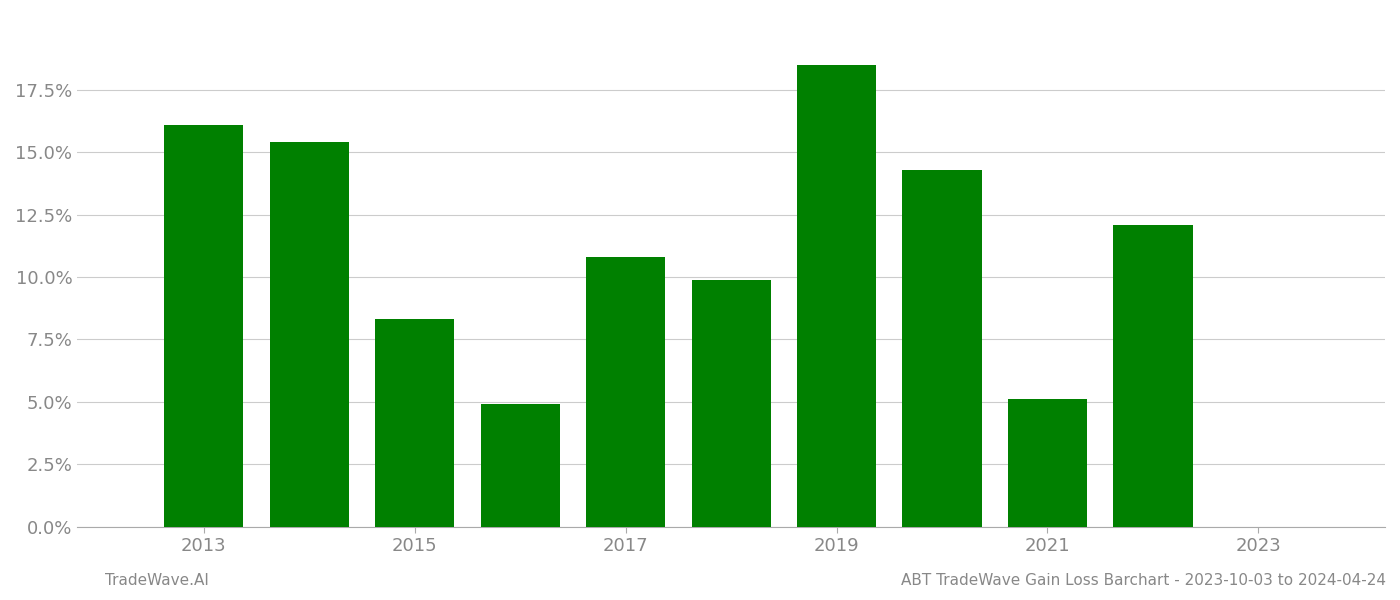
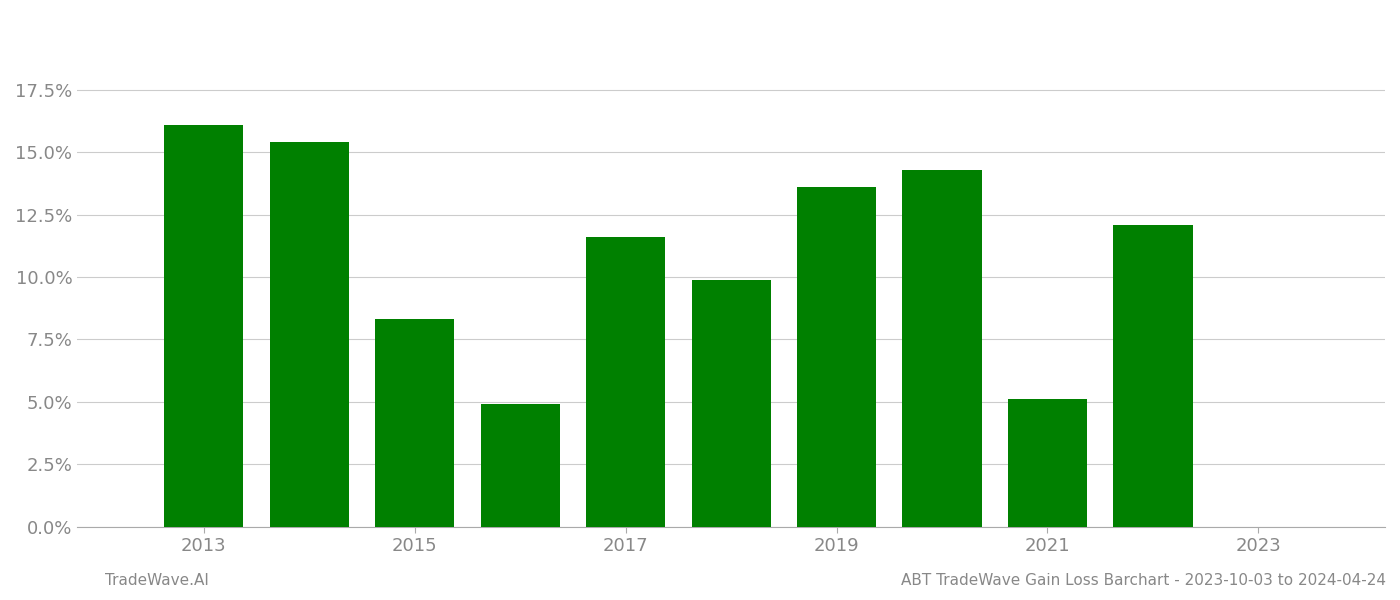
2017: 10.8% -> 11.6%
2019: 18.5% -> 13.6%
